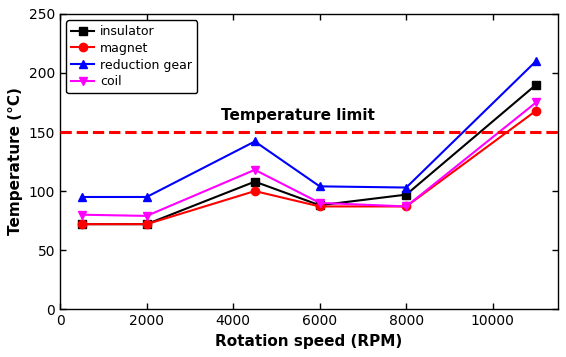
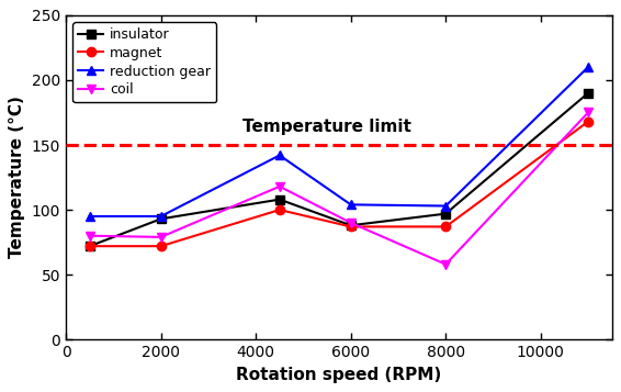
insulator/2000: 72 -> 93
coil/8000: 87 -> 58
